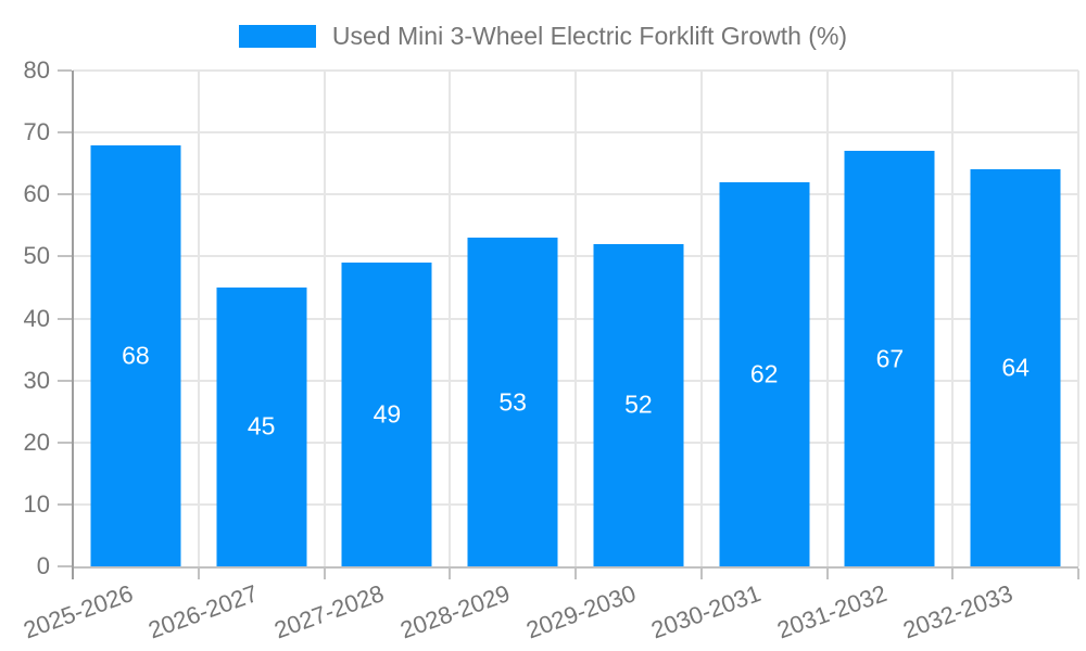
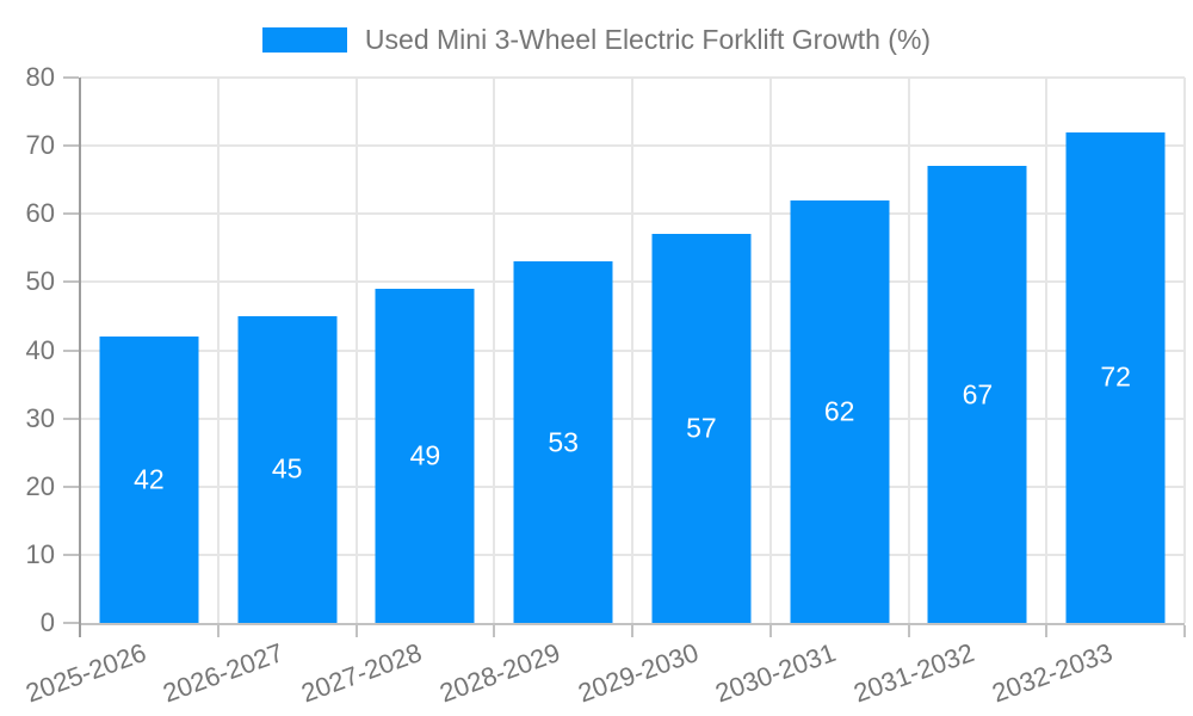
2025-2026: 68 -> 42
2029-2030: 52 -> 57
2032-2033: 64 -> 72
